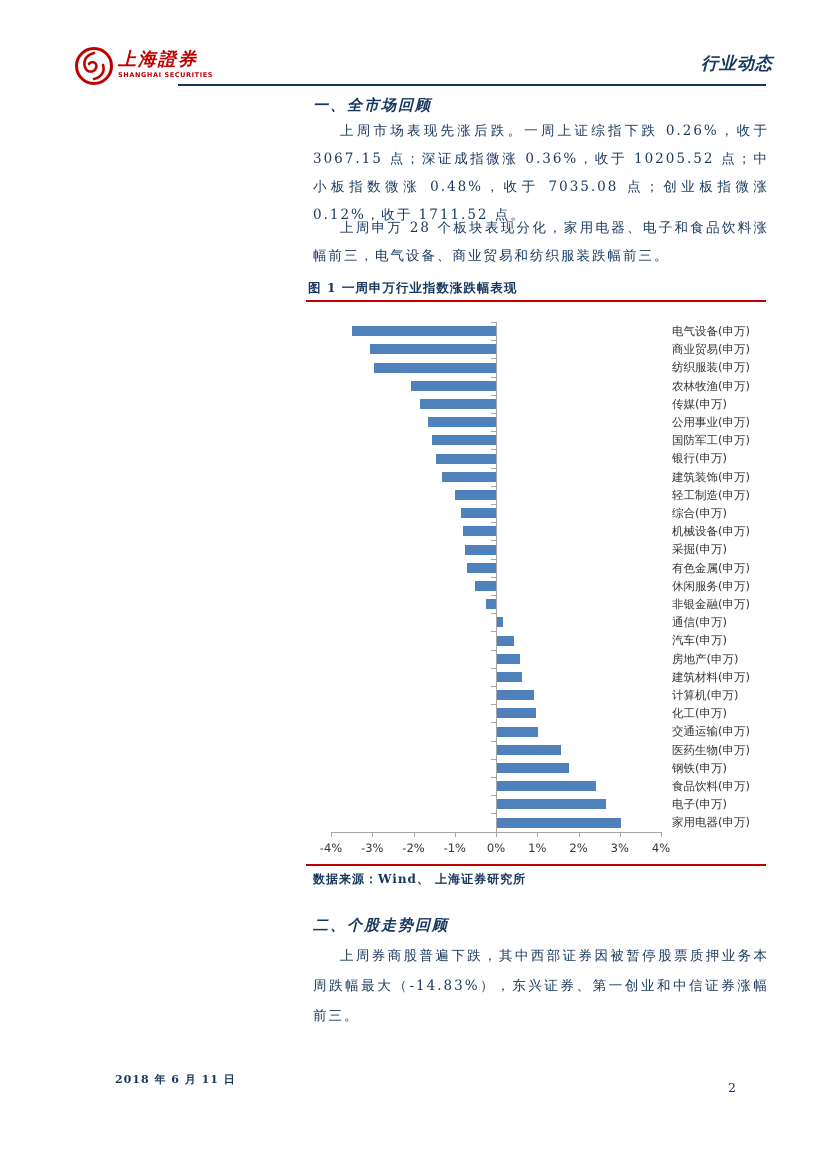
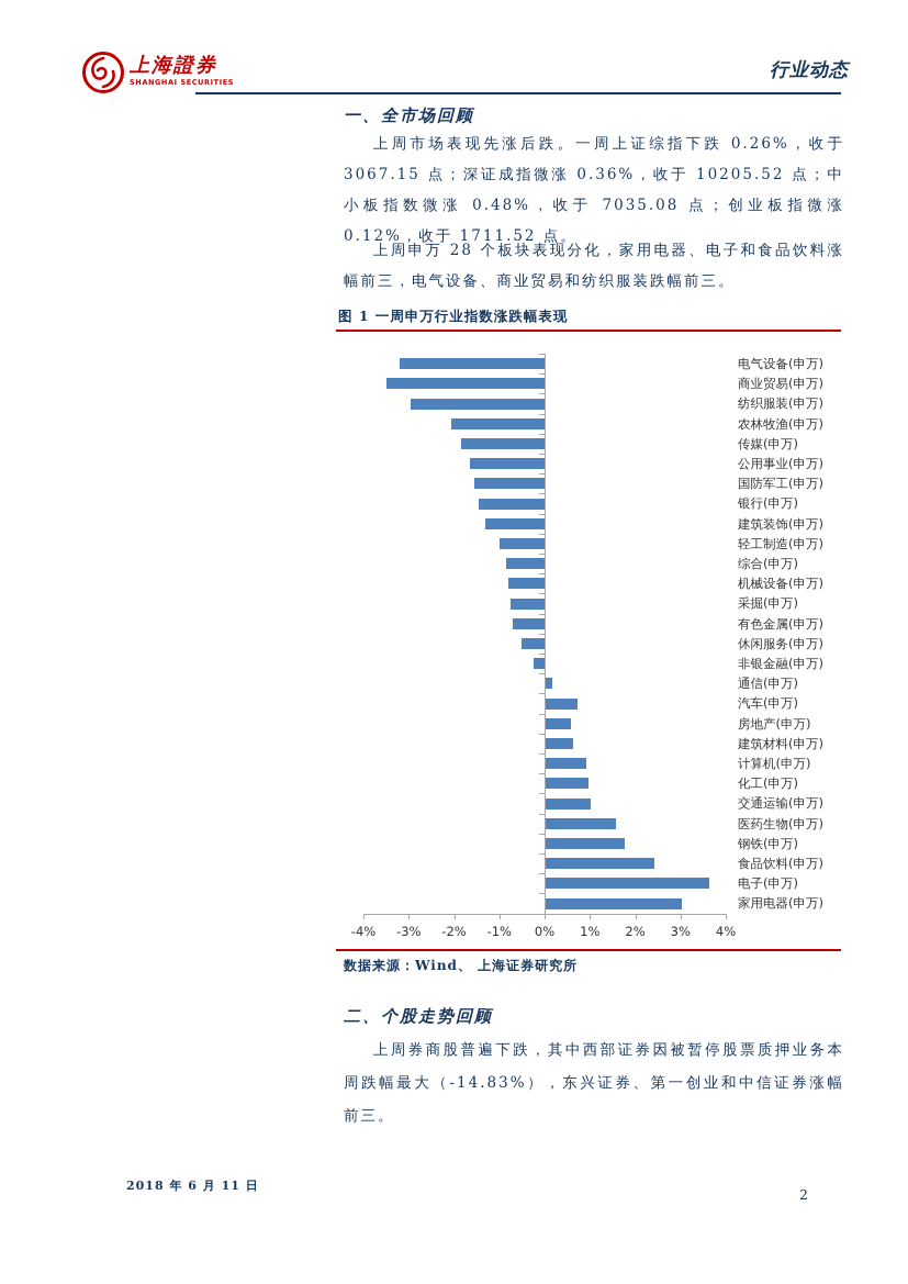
电气设备(申万): -3.5% -> -3.2%
商业贸易(申万): -3.0% -> -3.5%
汽车(申万): 0.4% -> 0.7%
电子(申万): 2.6% -> 3.6%
